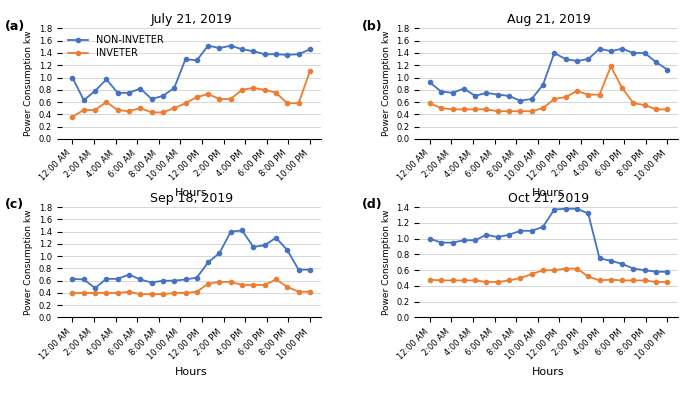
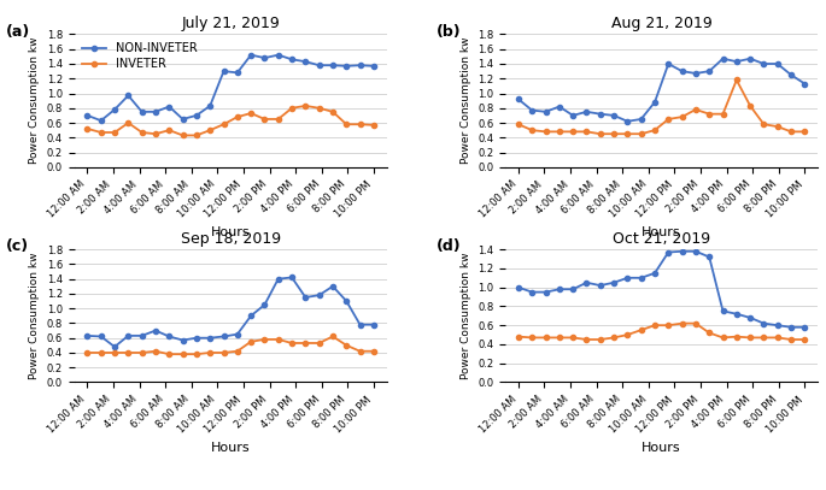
July 21, 2019/NON-INVETER/12:00 AM: 1.00 -> 0.70
July 21, 2019/INVETER/12:00 AM: 0.36 -> 0.52
July 21, 2019/NON-INVETER/10:00 PM: 1.46 -> 1.37
July 21, 2019/INVETER/10:00 PM: 1.10 -> 0.57
